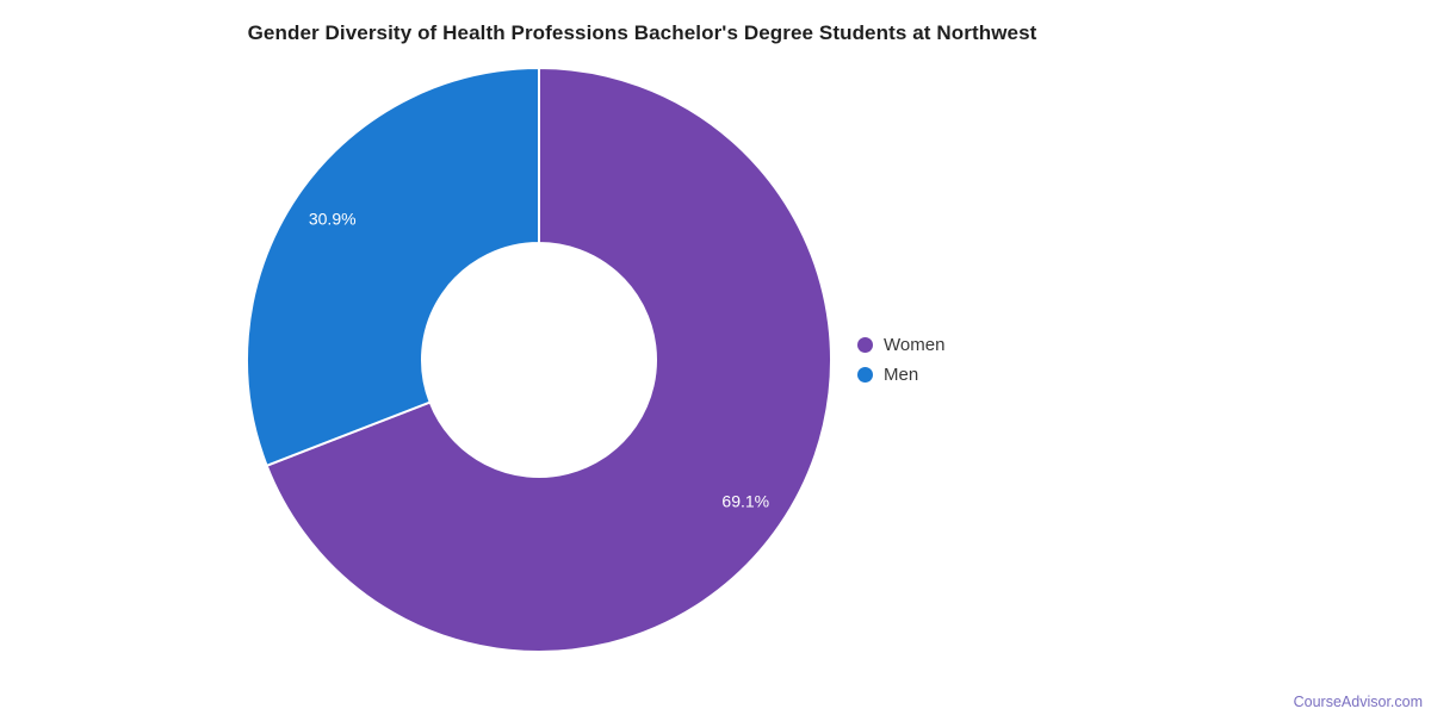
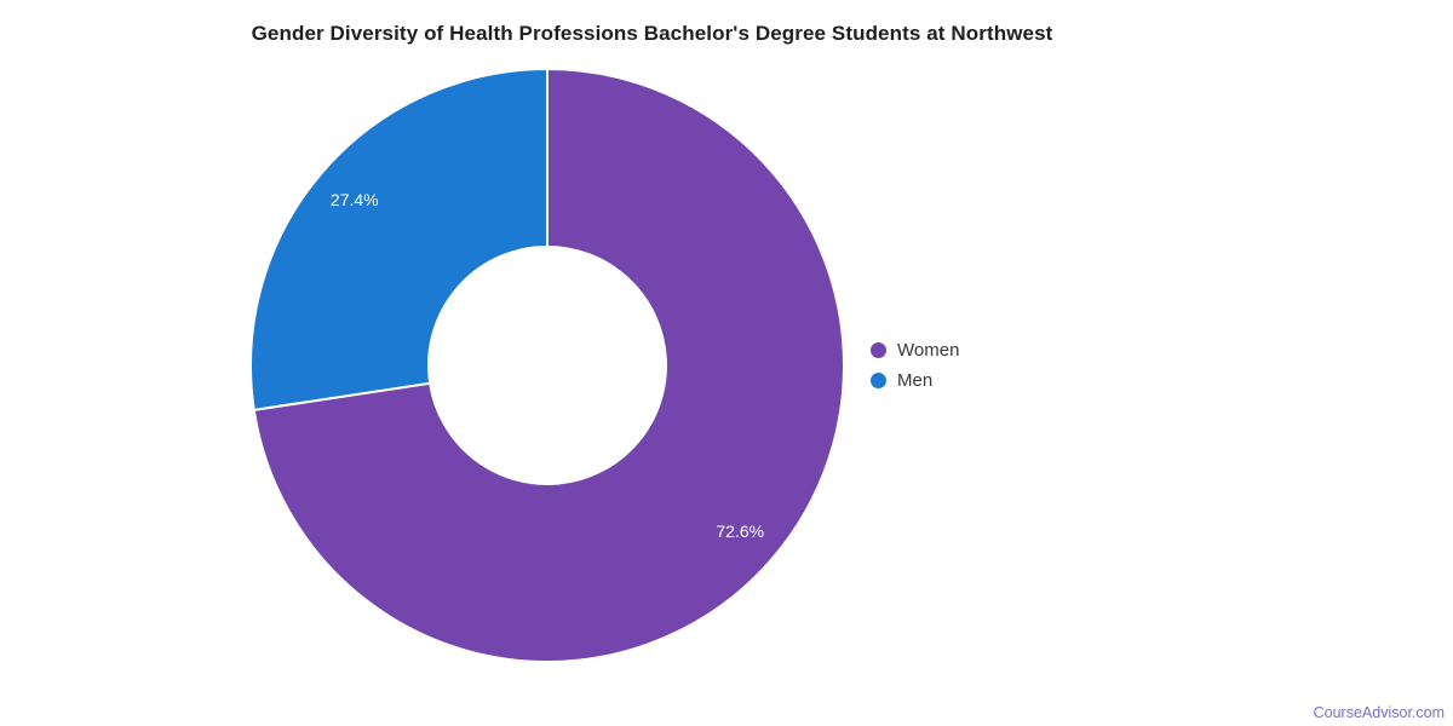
Women: 69.1% -> 72.6%
Men: 30.9% -> 27.4%
